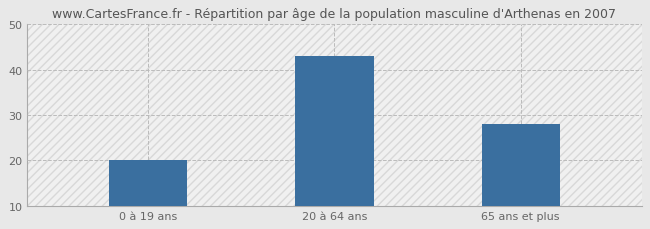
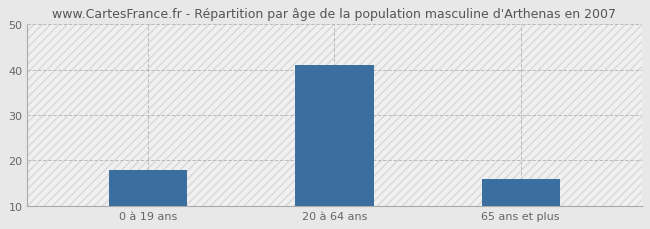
0 à 19 ans: 20 -> 18
20 à 64 ans: 43 -> 41
65 ans et plus: 28 -> 16
